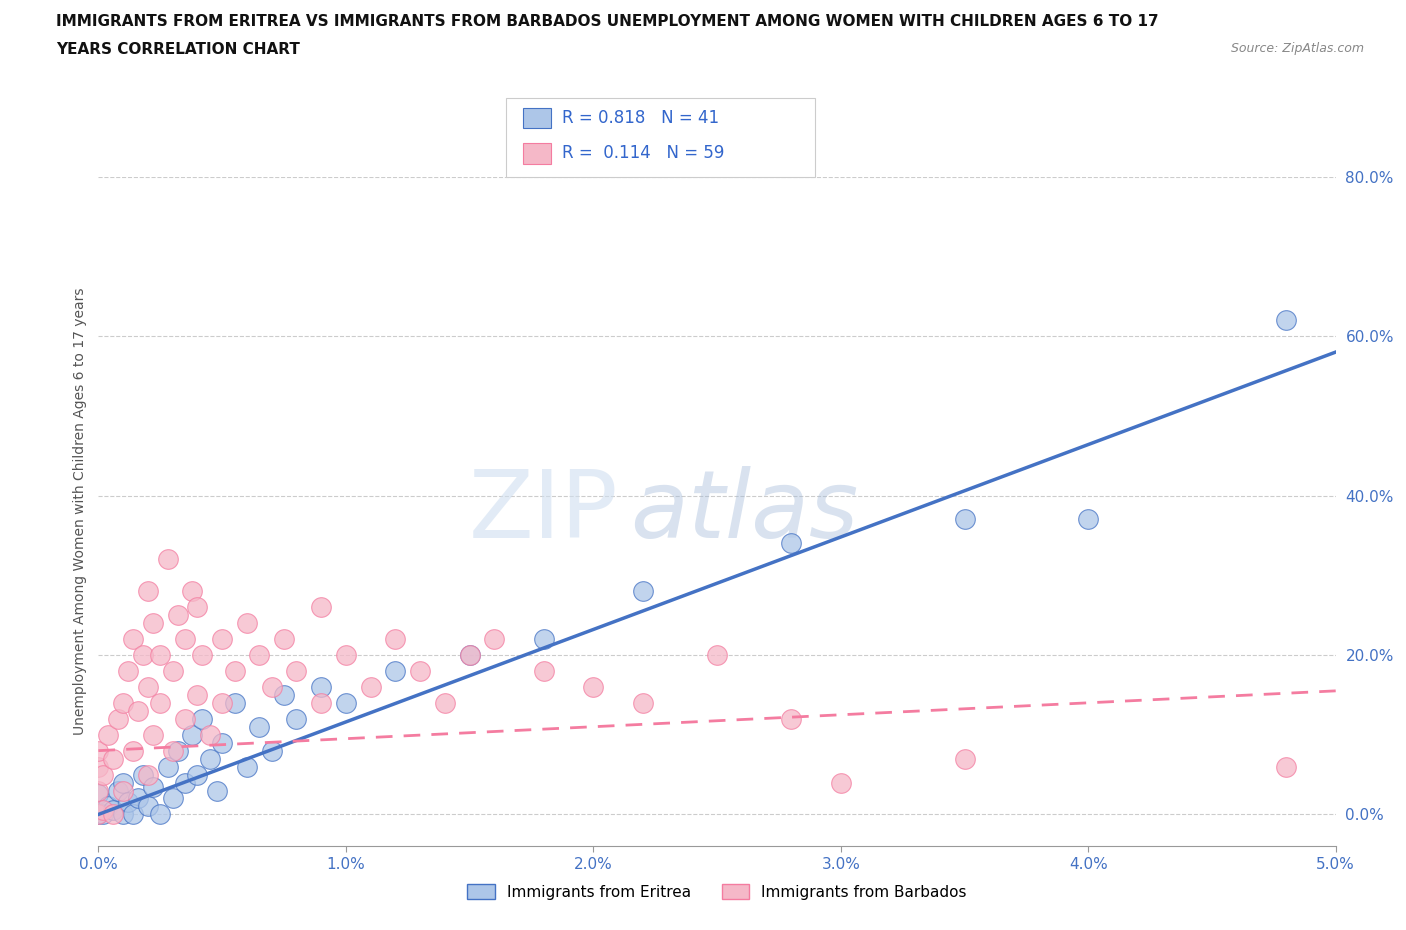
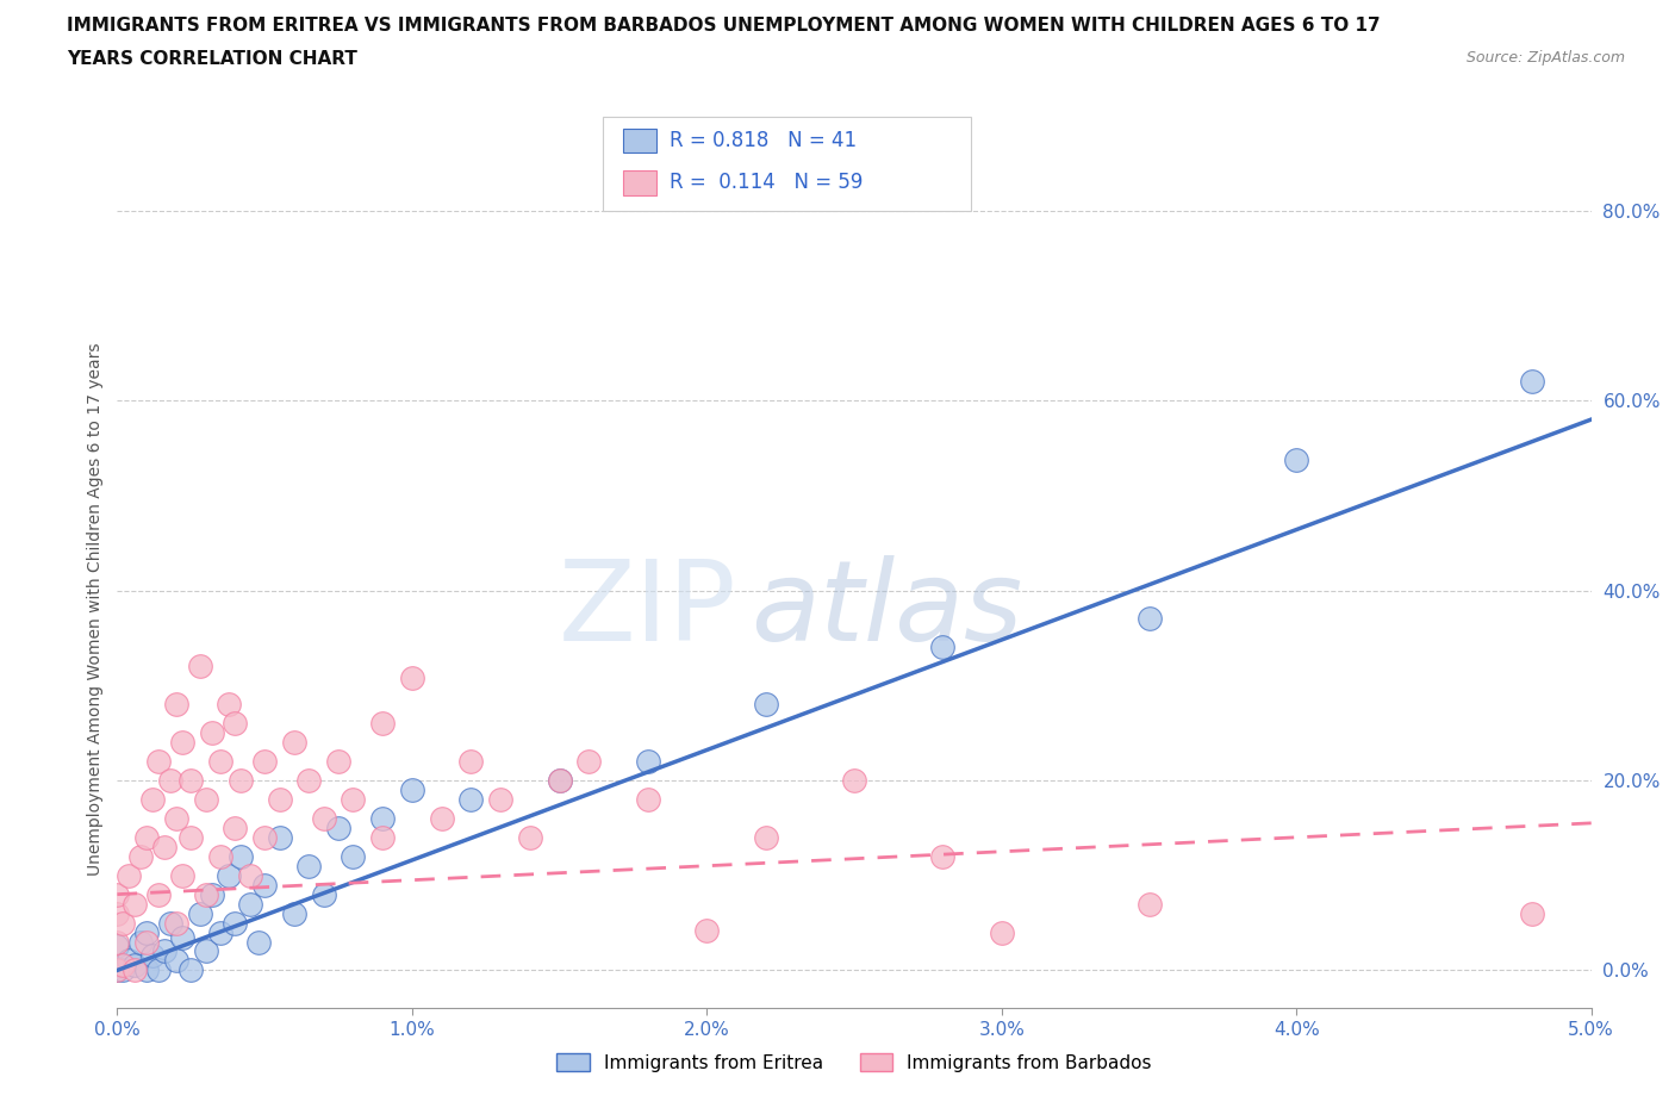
Immigrants from Eritrea/1.0%: 14.0% -> 19.0%
Immigrants from Barbados/1.0%: 20.0% -> 30.8%
Immigrants from Barbados/2.0%: 16.0% -> 4.2%
Immigrants from Eritrea/4.0%: 37.0% -> 53.8%
